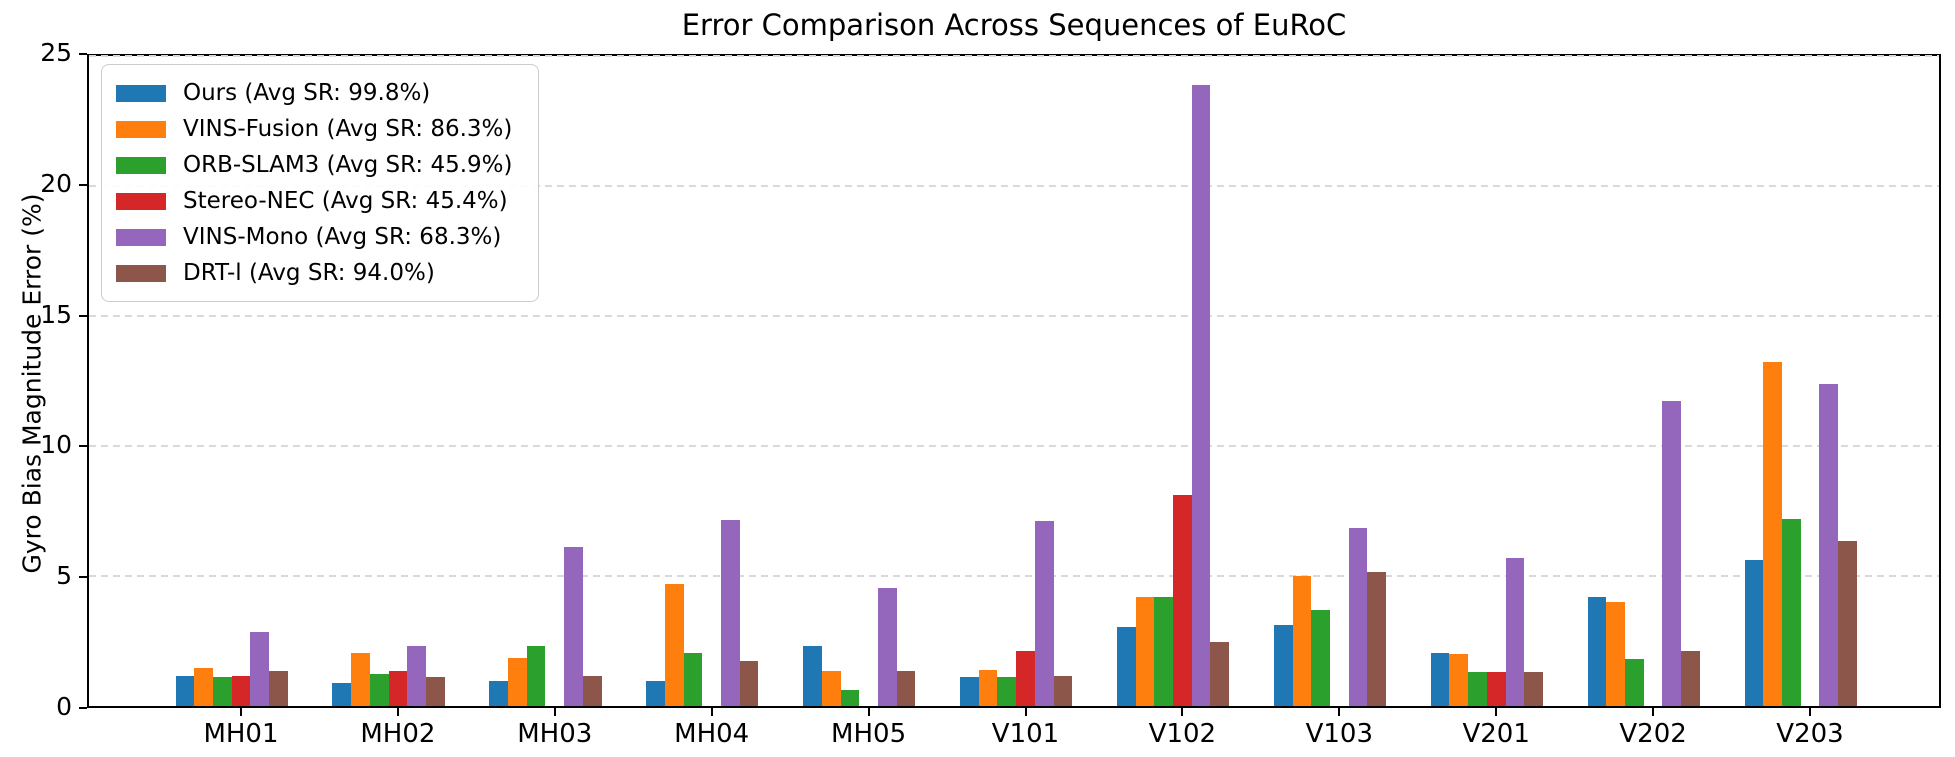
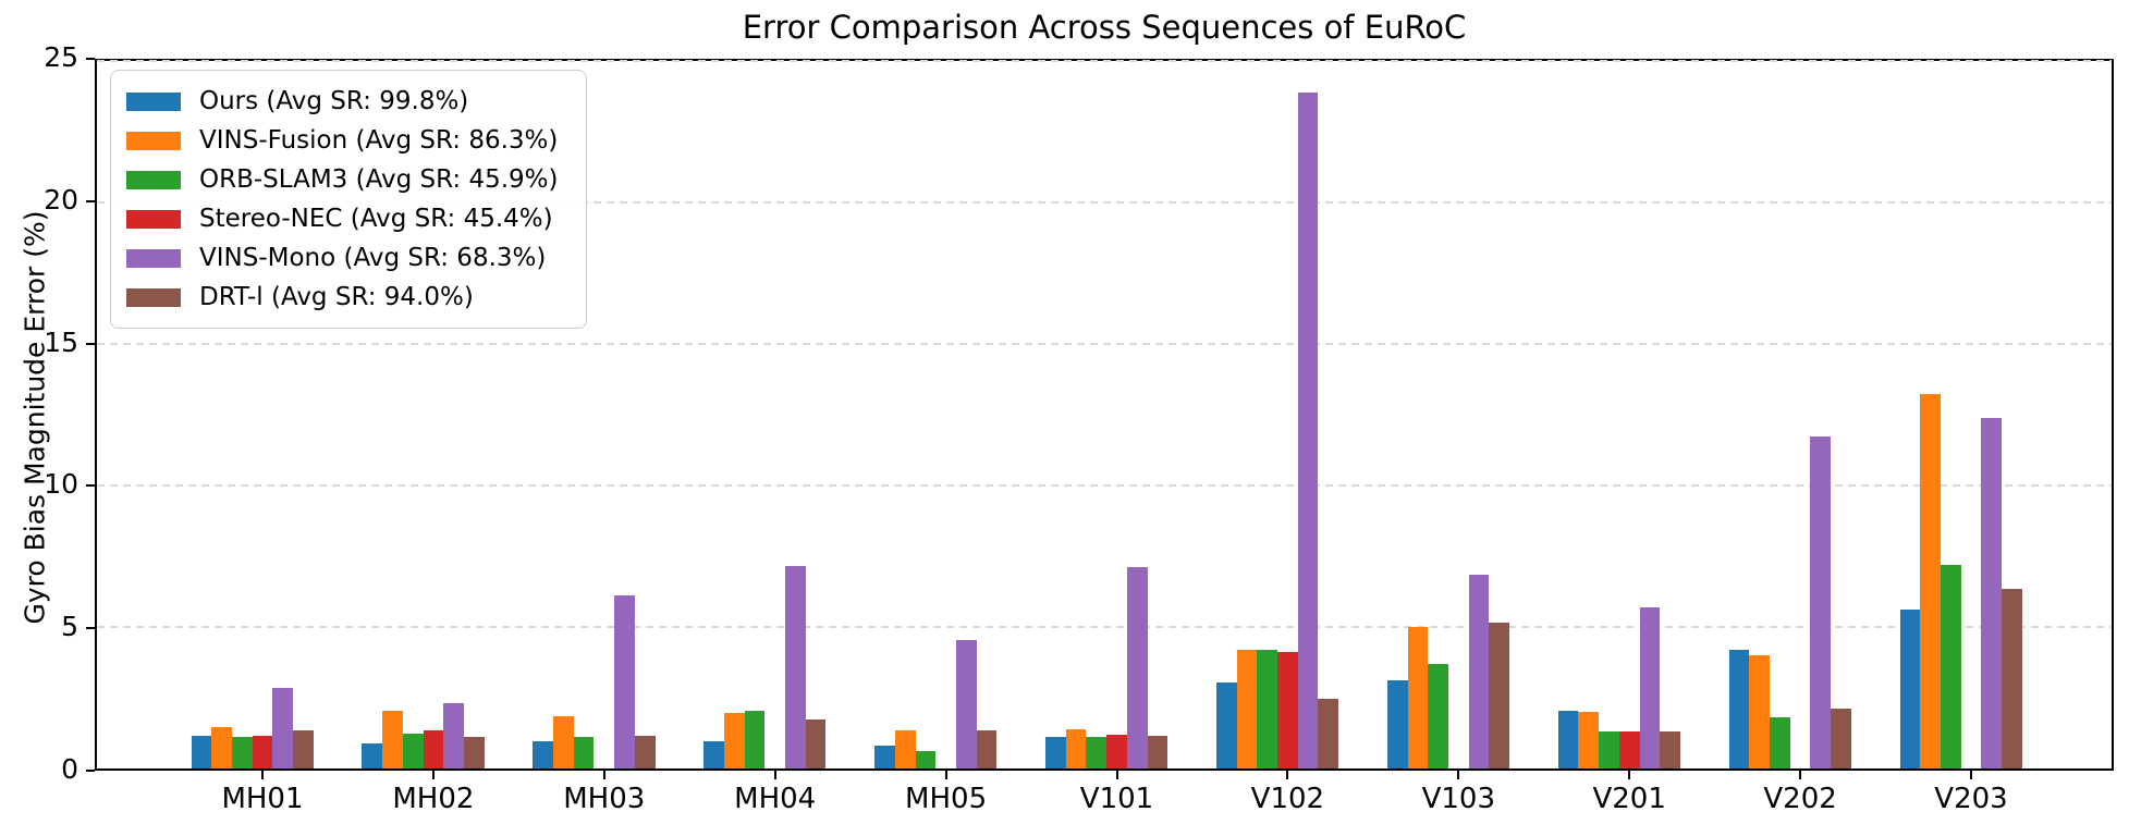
ORB-SLAM3 (Avg SR: 45.9%)/MH03: 2.3 -> 1.1
VINS-Fusion (Avg SR: 86.3%)/MH04: 4.7 -> 1.9
Ours (Avg SR: 99.8%)/MH05: 2.3 -> 0.8
Stereo-NEC (Avg SR: 45.4%)/V101: 2.1 -> 1.2
Stereo-NEC (Avg SR: 45.4%)/V102: 8.1 -> 4.1
